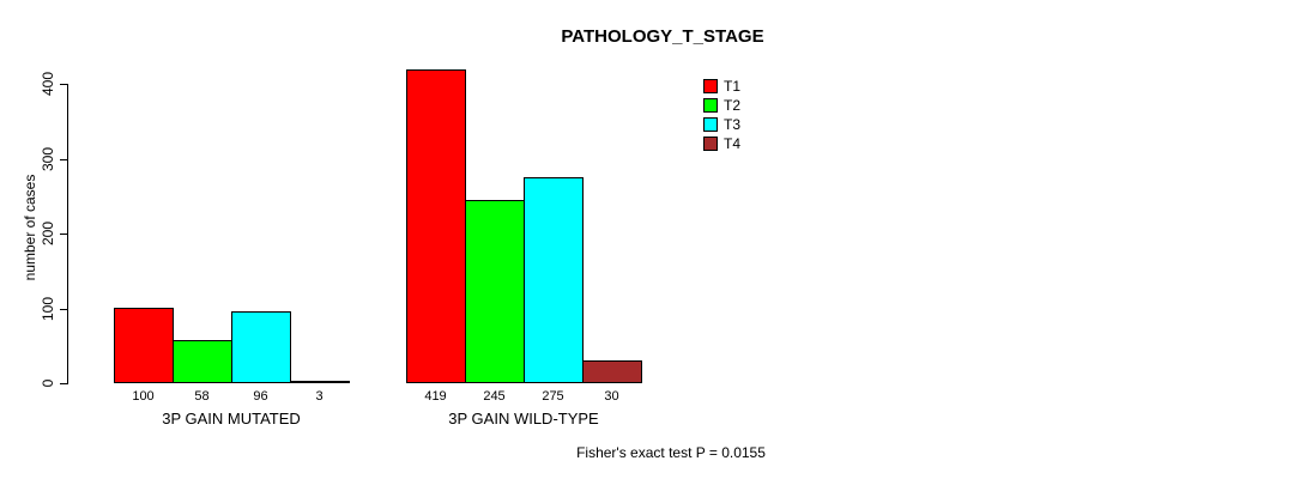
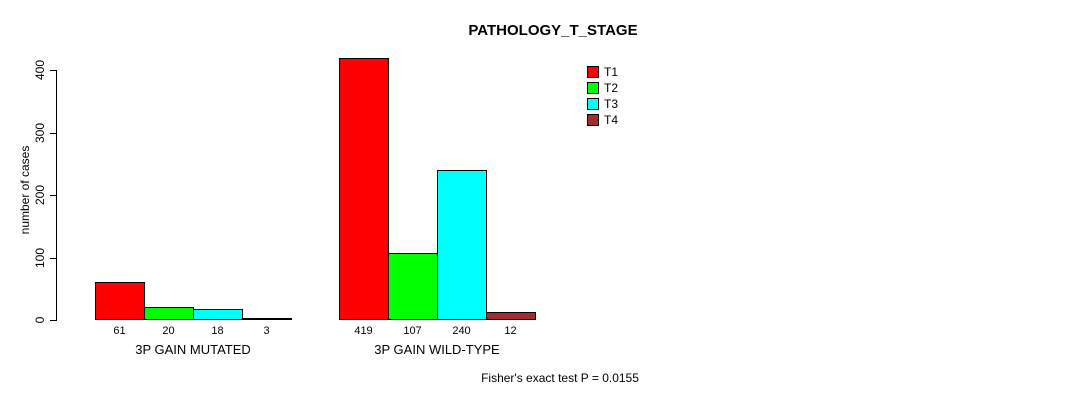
T1/3P GAIN MUTATED: 100 -> 61
T2/3P GAIN MUTATED: 58 -> 20
T3/3P GAIN MUTATED: 96 -> 18
T2/3P GAIN WILD-TYPE: 245 -> 107
T3/3P GAIN WILD-TYPE: 275 -> 240
T4/3P GAIN WILD-TYPE: 30 -> 12
